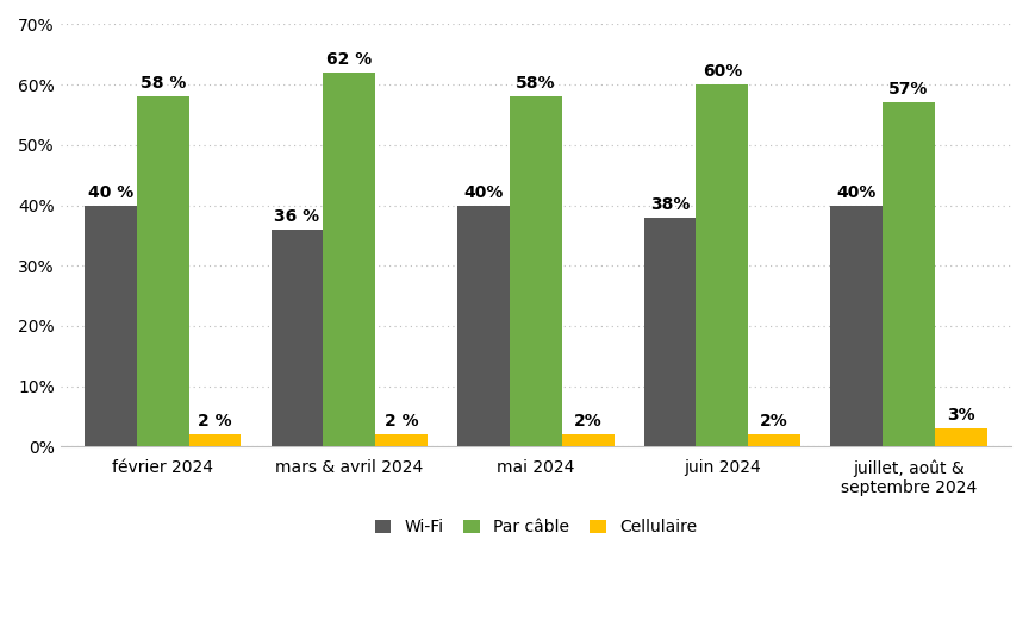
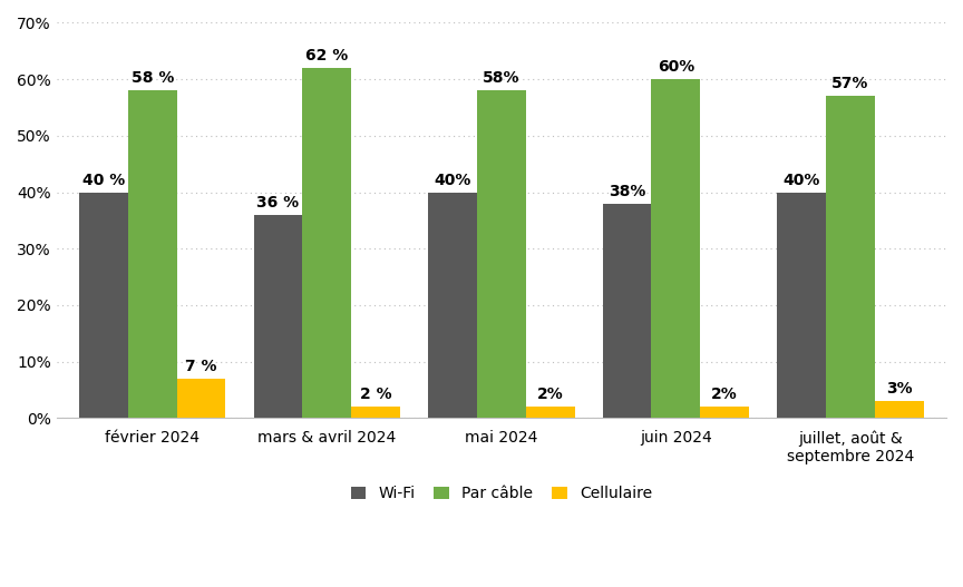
Cellulaire/février 2024: 2 -> 7
